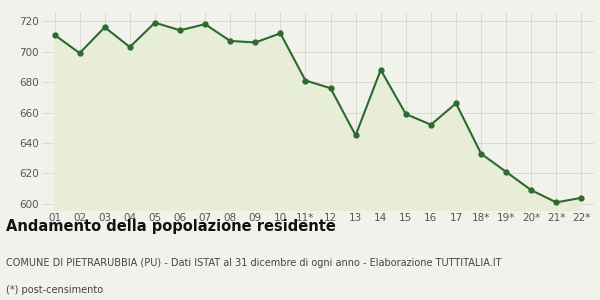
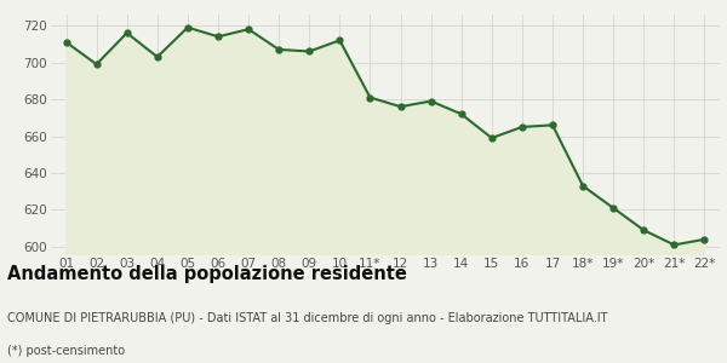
13: 645 -> 679
14: 688 -> 672
16: 652 -> 665
